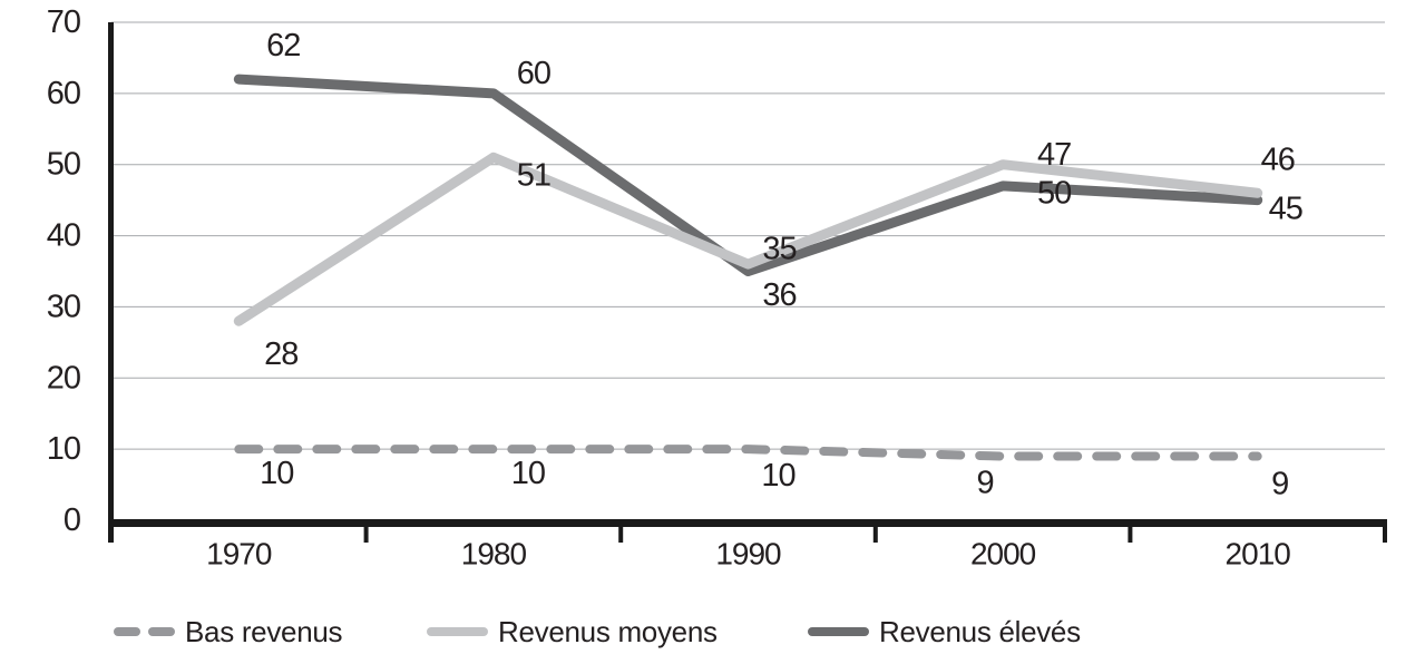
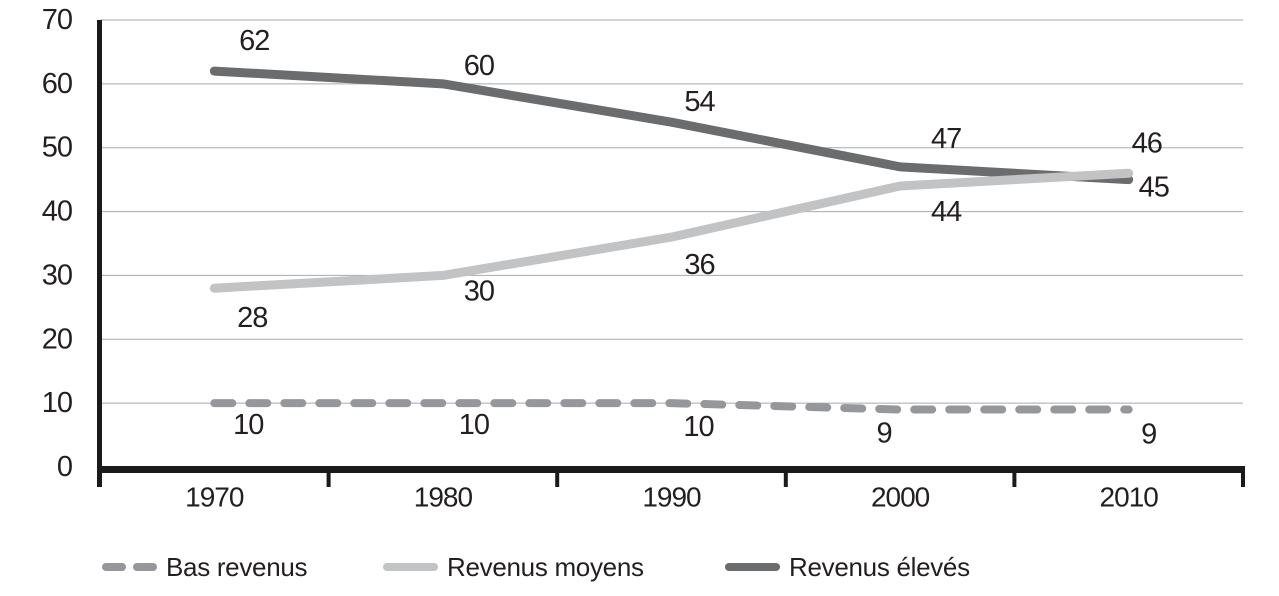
Revenus moyens/1980: 51 -> 30
Revenus élevés/1990: 35 -> 54
Revenus moyens/2000: 50 -> 44
